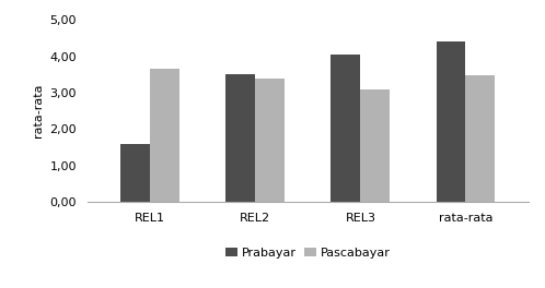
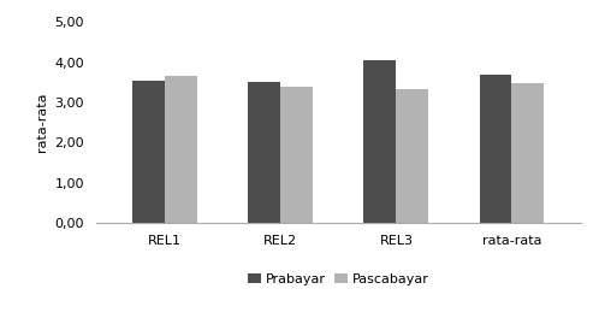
Prabayar/REL1: 1,60 -> 3,55
Pascabayar/REL3: 3,10 -> 3,33
Prabayar/rata-rata: 4,40 -> 3,70
